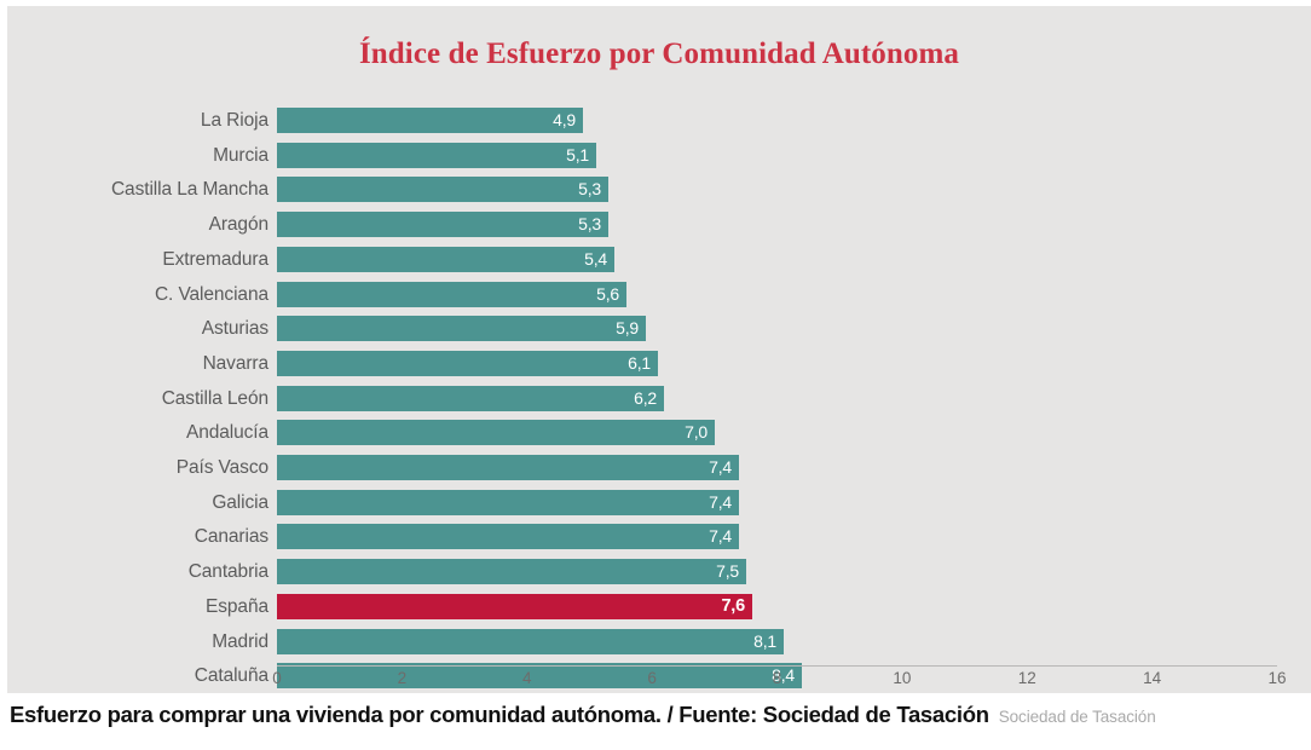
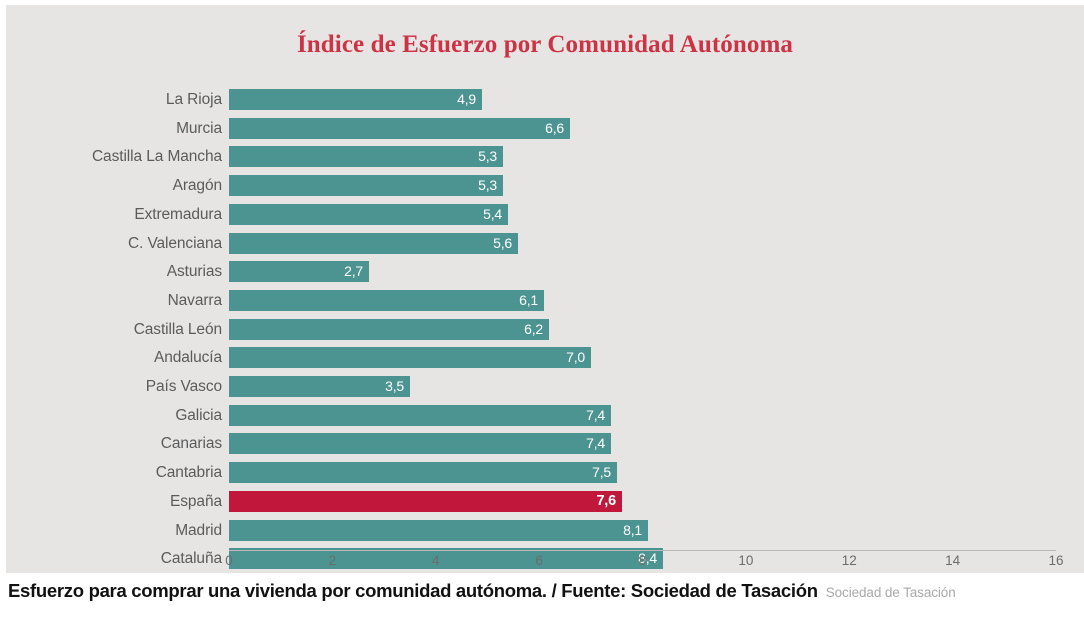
Murcia: 5,1 -> 6,6
Asturias: 5,9 -> 2,7
País Vasco: 7,4 -> 3,5
